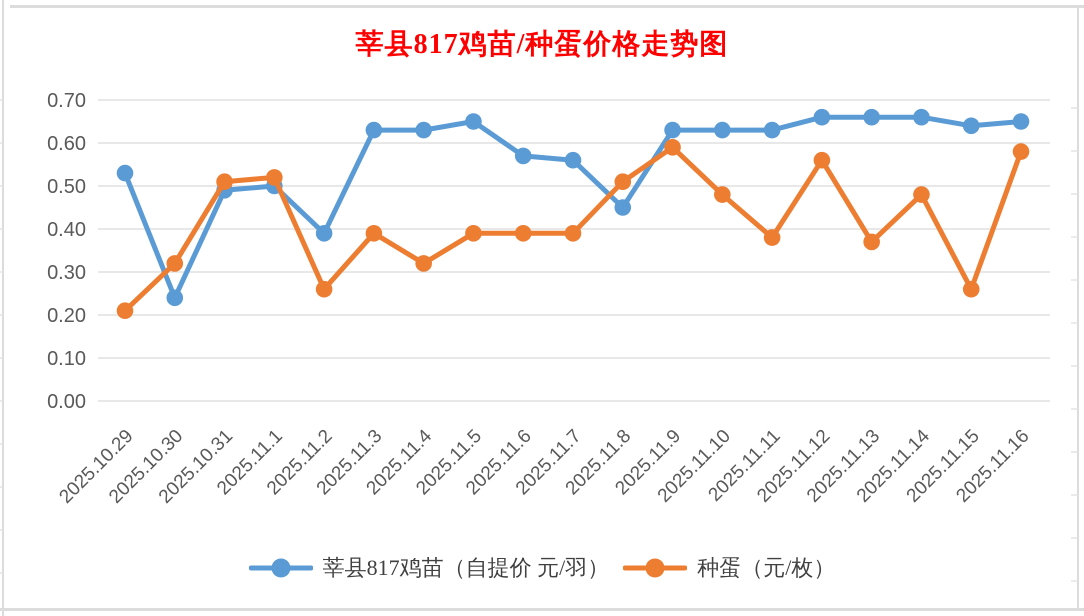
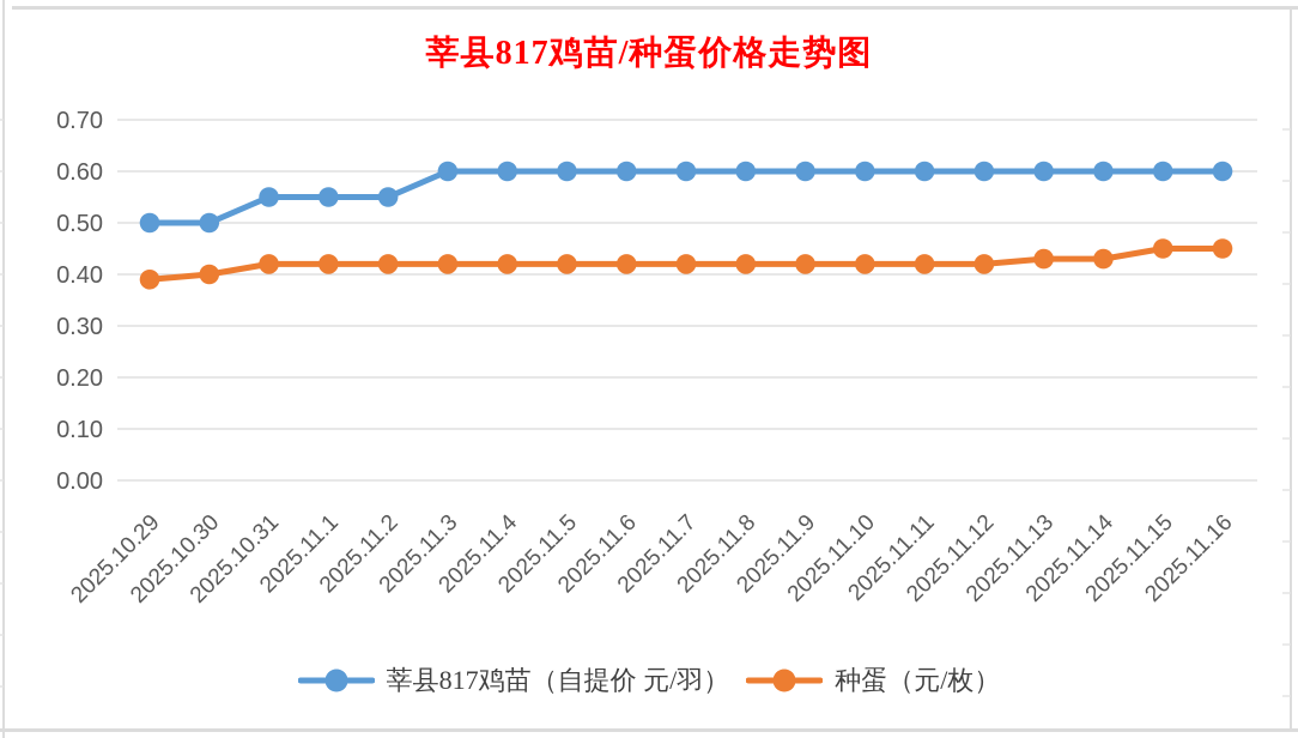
莘县817鸡苗（自提价 元/羽）/2025.10.29: 0.53 -> 0.50
种蛋（元/枚）/2025.10.29: 0.21 -> 0.39
莘县817鸡苗（自提价 元/羽）/2025.10.30: 0.24 -> 0.50
种蛋（元/枚）/2025.10.30: 0.32 -> 0.40
莘县817鸡苗（自提价 元/羽）/2025.10.31: 0.49 -> 0.55
种蛋（元/枚）/2025.10.31: 0.51 -> 0.42
莘县817鸡苗（自提价 元/羽）/2025.11.1: 0.50 -> 0.55
种蛋（元/枚）/2025.11.1: 0.52 -> 0.42
莘县817鸡苗（自提价 元/羽）/2025.11.2: 0.39 -> 0.55
种蛋（元/枚）/2025.11.2: 0.26 -> 0.42
莘县817鸡苗（自提价 元/羽）/2025.11.3: 0.63 -> 0.60
种蛋（元/枚）/2025.11.3: 0.39 -> 0.42
莘县817鸡苗（自提价 元/羽）/2025.11.4: 0.63 -> 0.60
种蛋（元/枚）/2025.11.4: 0.32 -> 0.42
莘县817鸡苗（自提价 元/羽）/2025.11.5: 0.65 -> 0.60
种蛋（元/枚）/2025.11.5: 0.39 -> 0.42
莘县817鸡苗（自提价 元/羽）/2025.11.6: 0.57 -> 0.60
种蛋（元/枚）/2025.11.6: 0.39 -> 0.42
莘县817鸡苗（自提价 元/羽）/2025.11.7: 0.56 -> 0.60
种蛋（元/枚）/2025.11.7: 0.39 -> 0.42
莘县817鸡苗（自提价 元/羽）/2025.11.8: 0.45 -> 0.60
种蛋（元/枚）/2025.11.8: 0.51 -> 0.42
莘县817鸡苗（自提价 元/羽）/2025.11.9: 0.63 -> 0.60
种蛋（元/枚）/2025.11.9: 0.59 -> 0.42
莘县817鸡苗（自提价 元/羽）/2025.11.10: 0.63 -> 0.60
种蛋（元/枚）/2025.11.10: 0.48 -> 0.42
莘县817鸡苗（自提价 元/羽）/2025.11.11: 0.63 -> 0.60
种蛋（元/枚）/2025.11.11: 0.38 -> 0.42
莘县817鸡苗（自提价 元/羽）/2025.11.12: 0.66 -> 0.60
种蛋（元/枚）/2025.11.12: 0.56 -> 0.42
莘县817鸡苗（自提价 元/羽）/2025.11.13: 0.66 -> 0.60
种蛋（元/枚）/2025.11.13: 0.37 -> 0.43
莘县817鸡苗（自提价 元/羽）/2025.11.14: 0.66 -> 0.60
种蛋（元/枚）/2025.11.14: 0.48 -> 0.43
莘县817鸡苗（自提价 元/羽）/2025.11.15: 0.64 -> 0.60
种蛋（元/枚）/2025.11.15: 0.26 -> 0.45
莘县817鸡苗（自提价 元/羽）/2025.11.16: 0.65 -> 0.60
种蛋（元/枚）/2025.11.16: 0.58 -> 0.45
